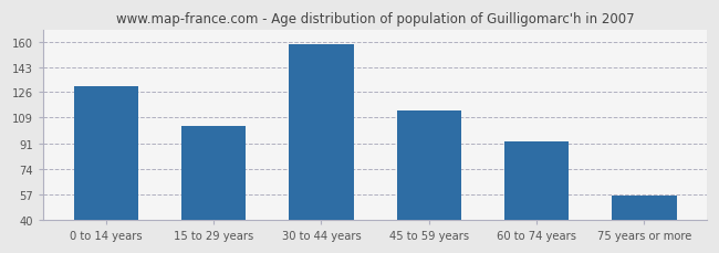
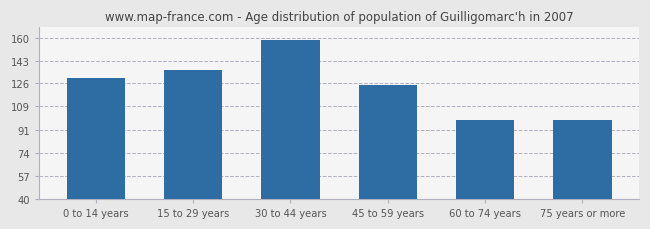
15 to 29 years: 103 -> 136
45 to 59 years: 114 -> 125
60 to 74 years: 93 -> 99
75 years or more: 56 -> 99
